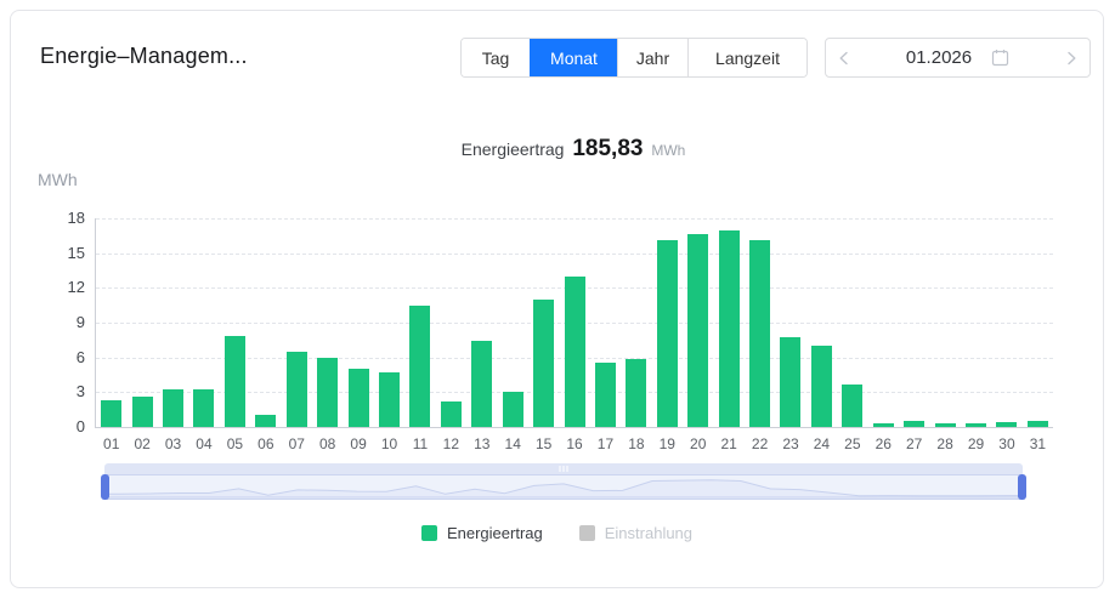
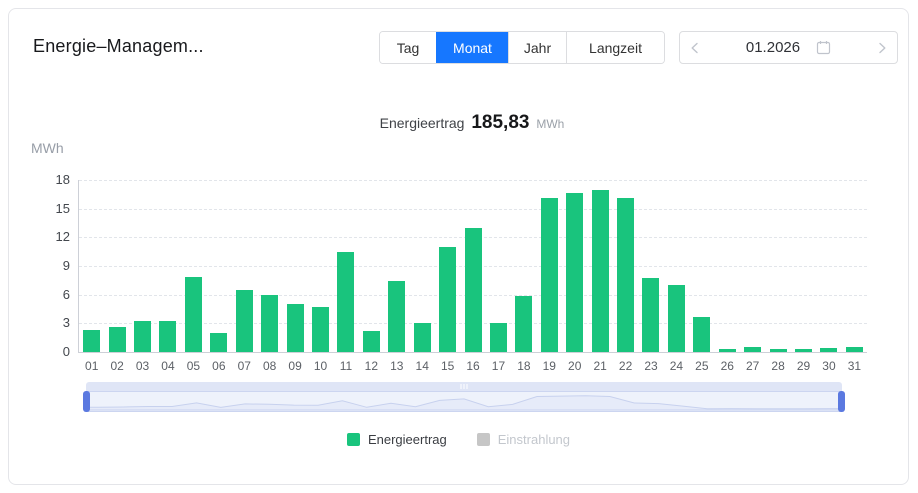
06: 1 -> 2
17: 6 -> 3
